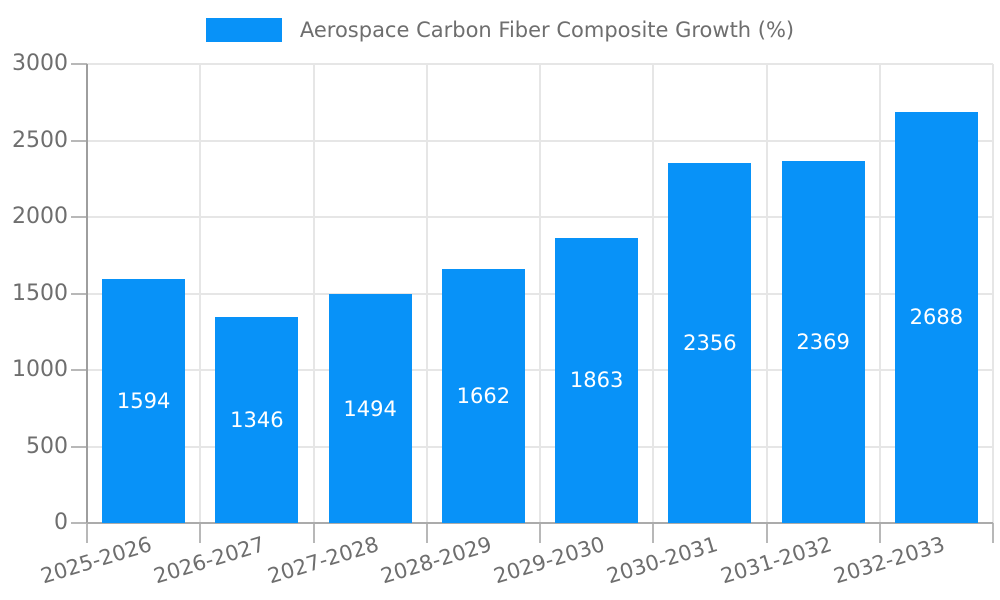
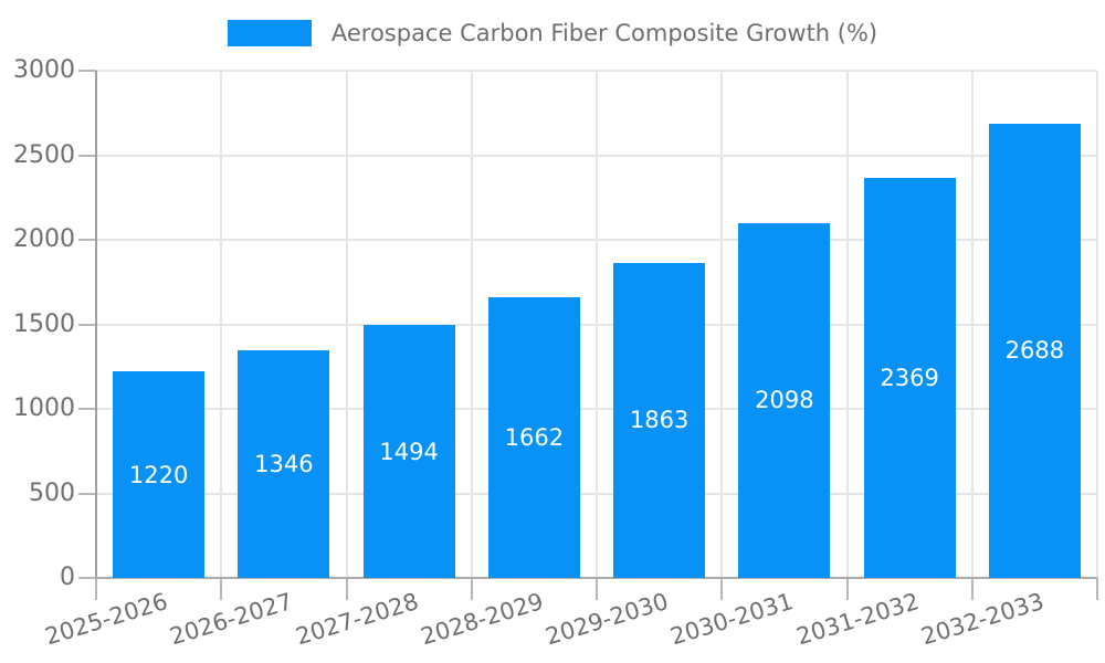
2025-2026: 1594 -> 1220
2030-2031: 2356 -> 2098
